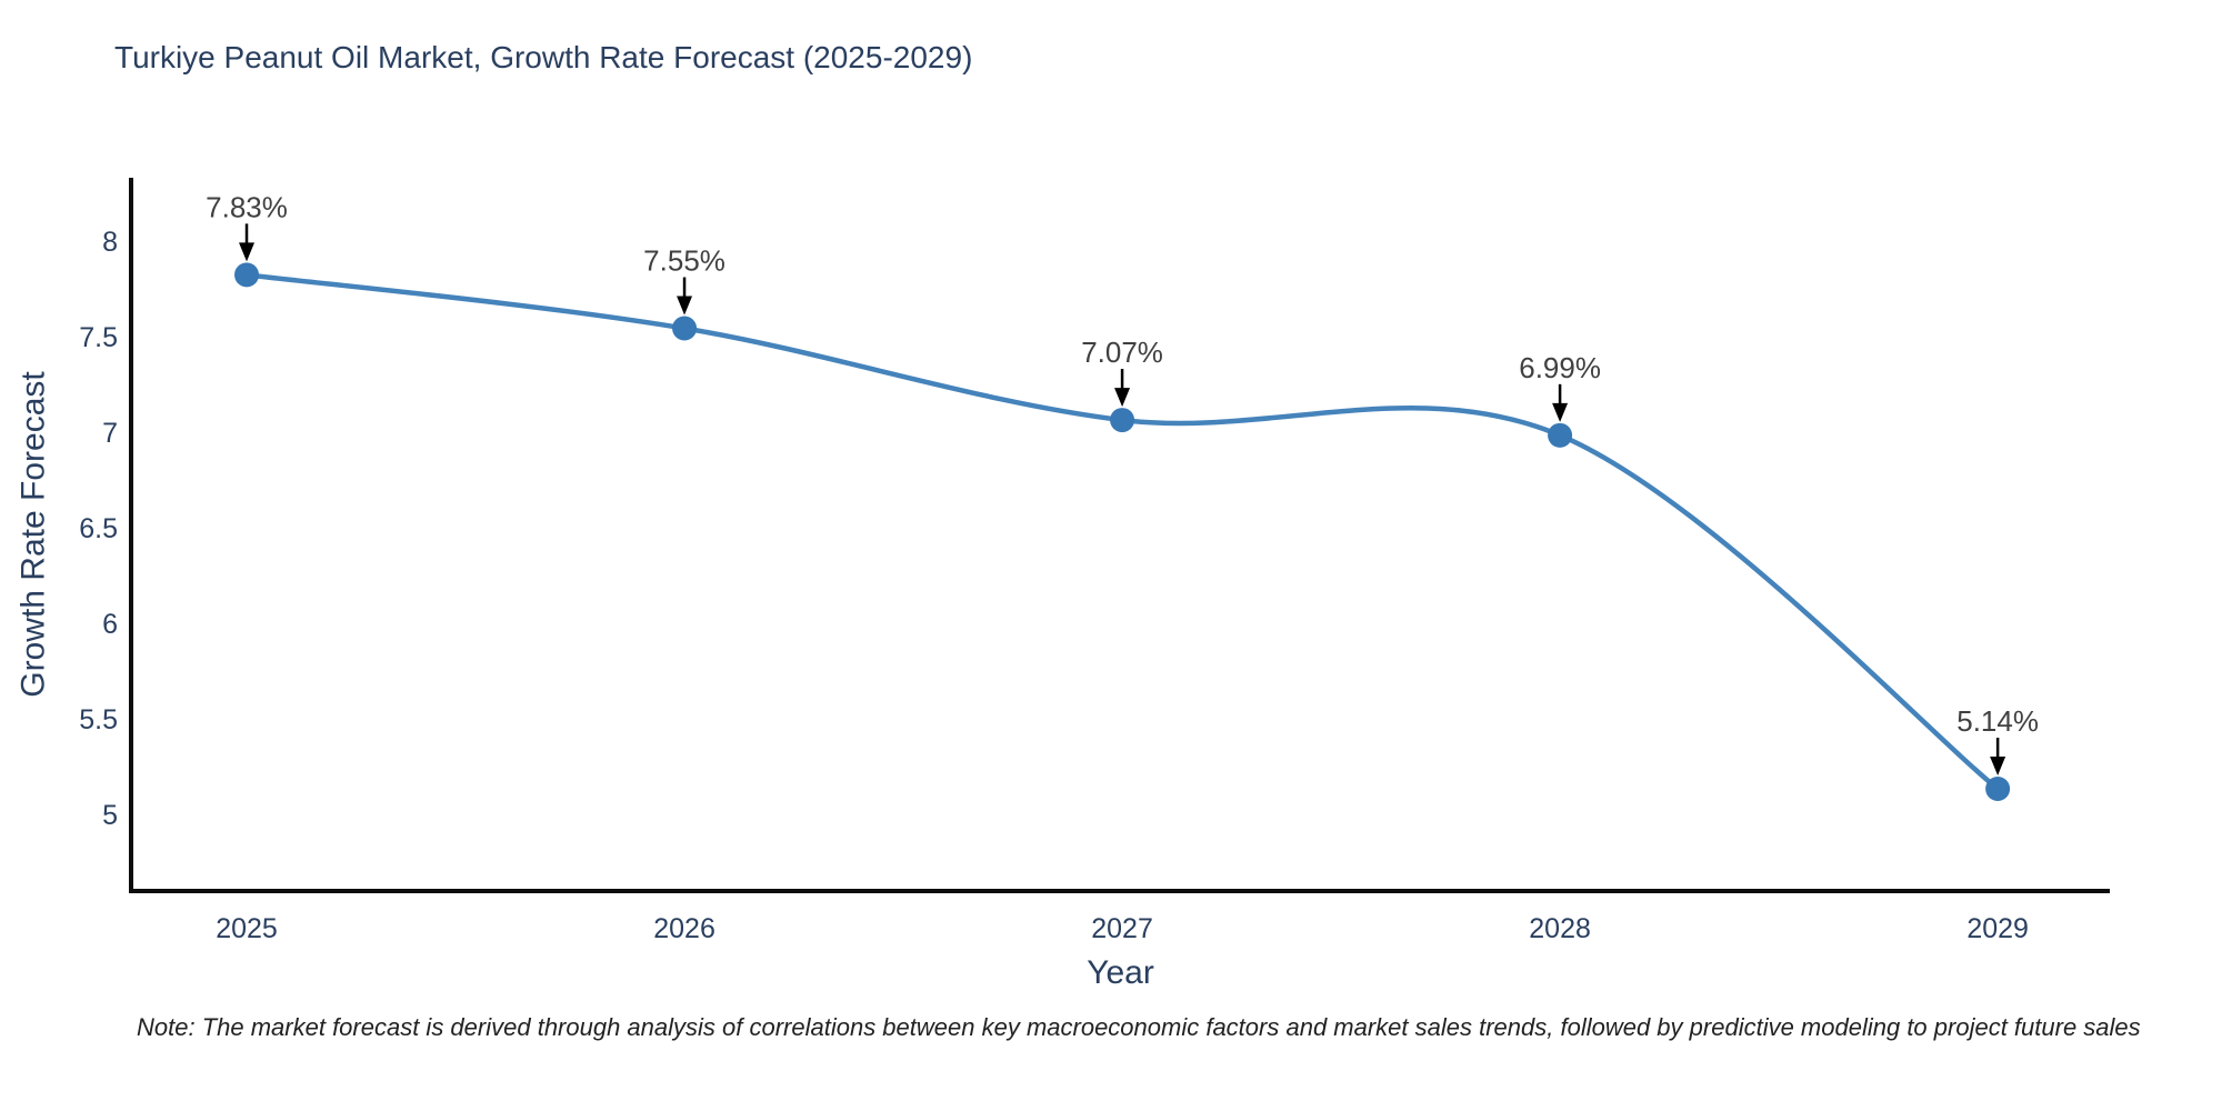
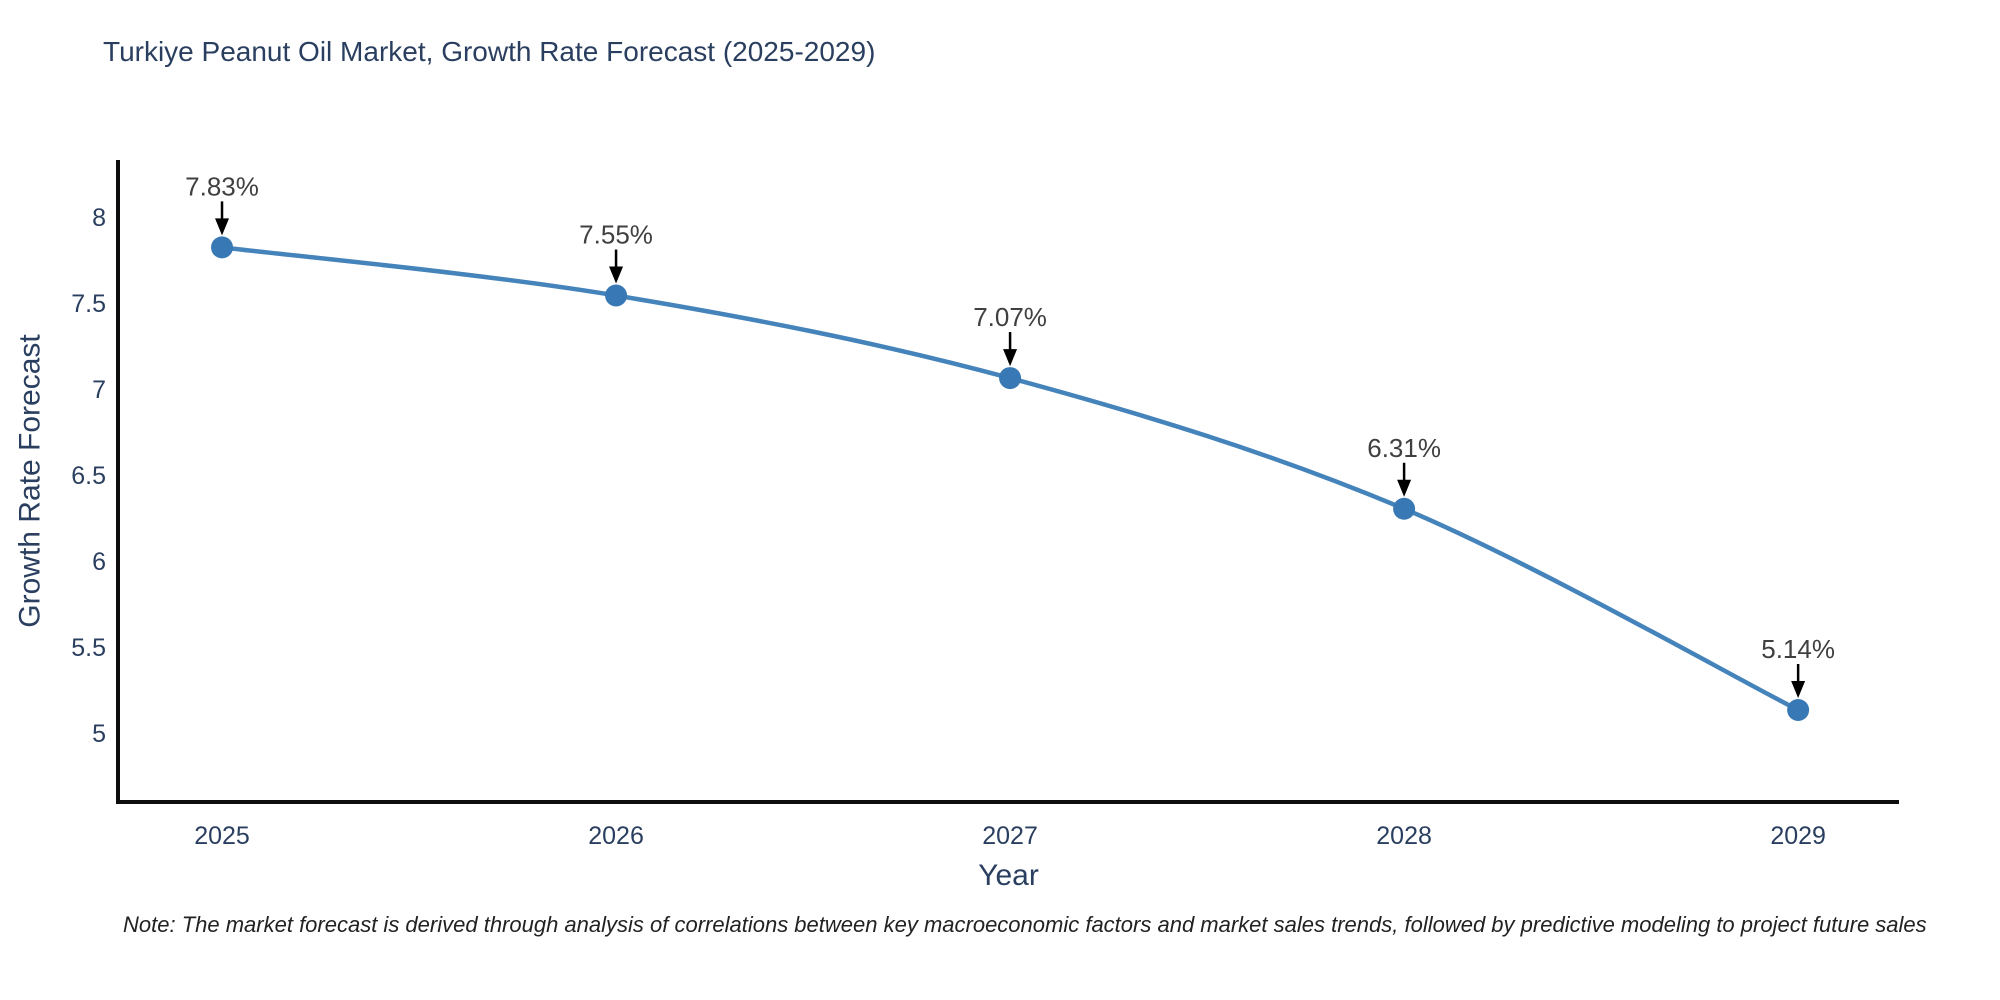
2028: 6.99% -> 6.31%
